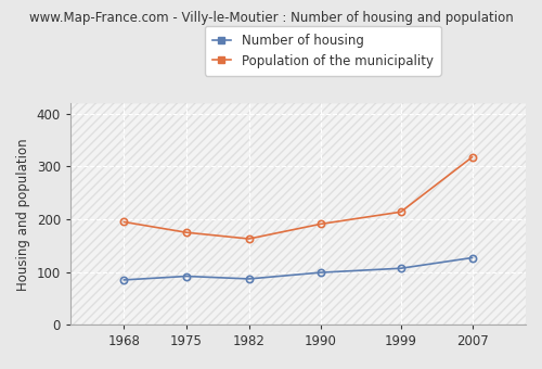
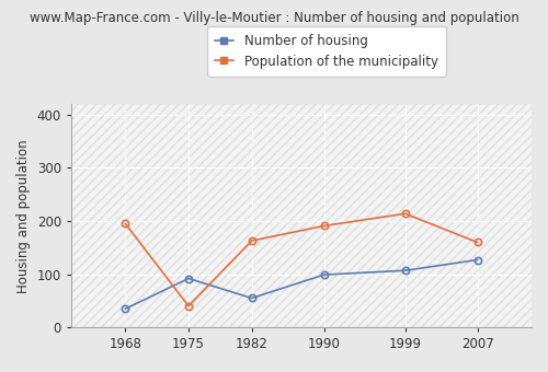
Number of housing/1968: 85 -> 35
Population of the municipality/1975: 175 -> 40
Number of housing/1982: 87 -> 55
Population of the municipality/2007: 318 -> 160
